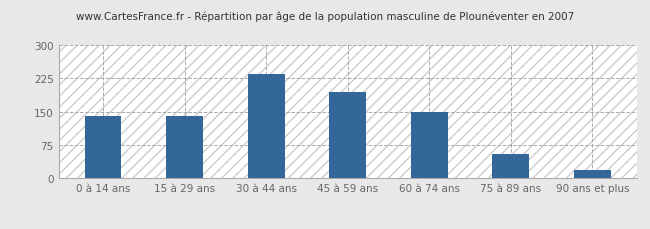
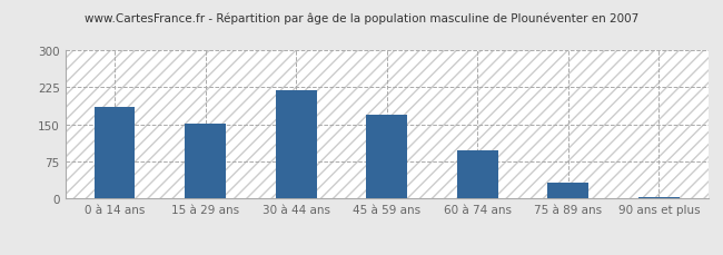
0 à 14 ans: 140 -> 185
15 à 29 ans: 140 -> 152
30 à 44 ans: 235 -> 220
45 à 59 ans: 195 -> 170
60 à 74 ans: 150 -> 97
75 à 89 ans: 55 -> 33
90 ans et plus: 20 -> 4
